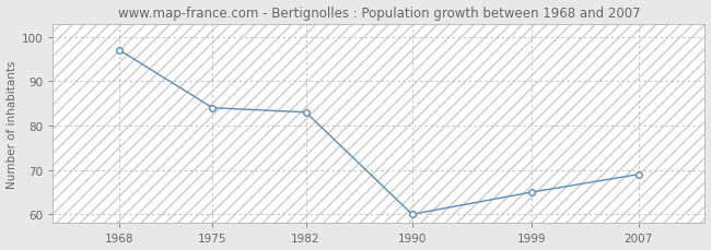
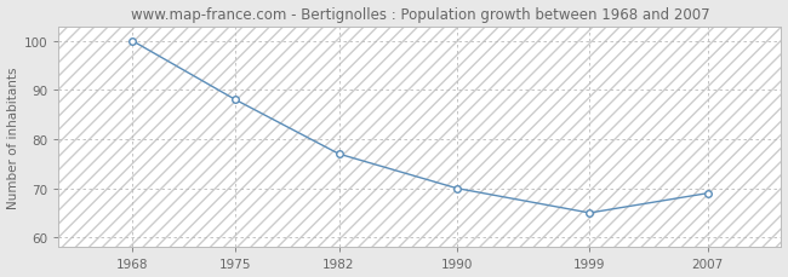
1968: 97 -> 100
1975: 84 -> 88
1982: 83 -> 77
1990: 60 -> 70
